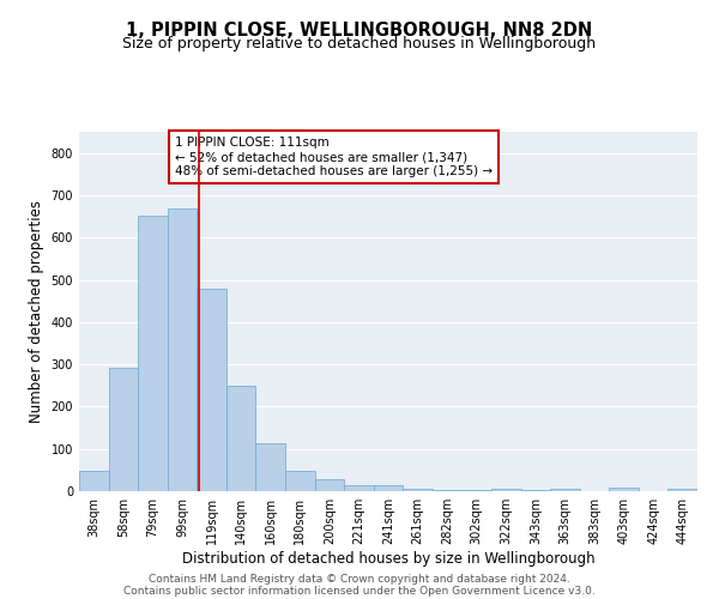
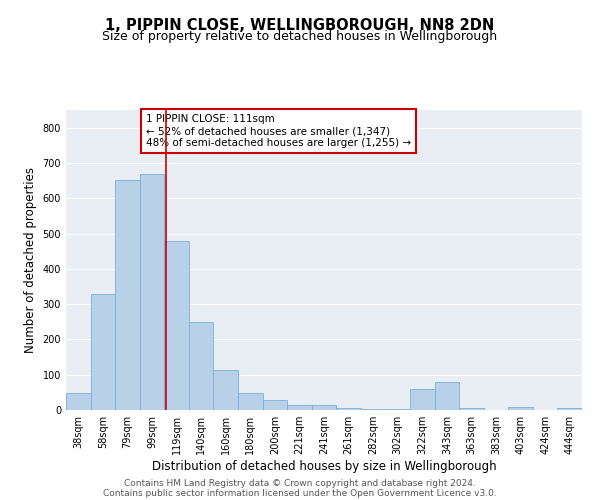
58sqm: 292 -> 330
322sqm: 6 -> 60
343sqm: 3 -> 80
